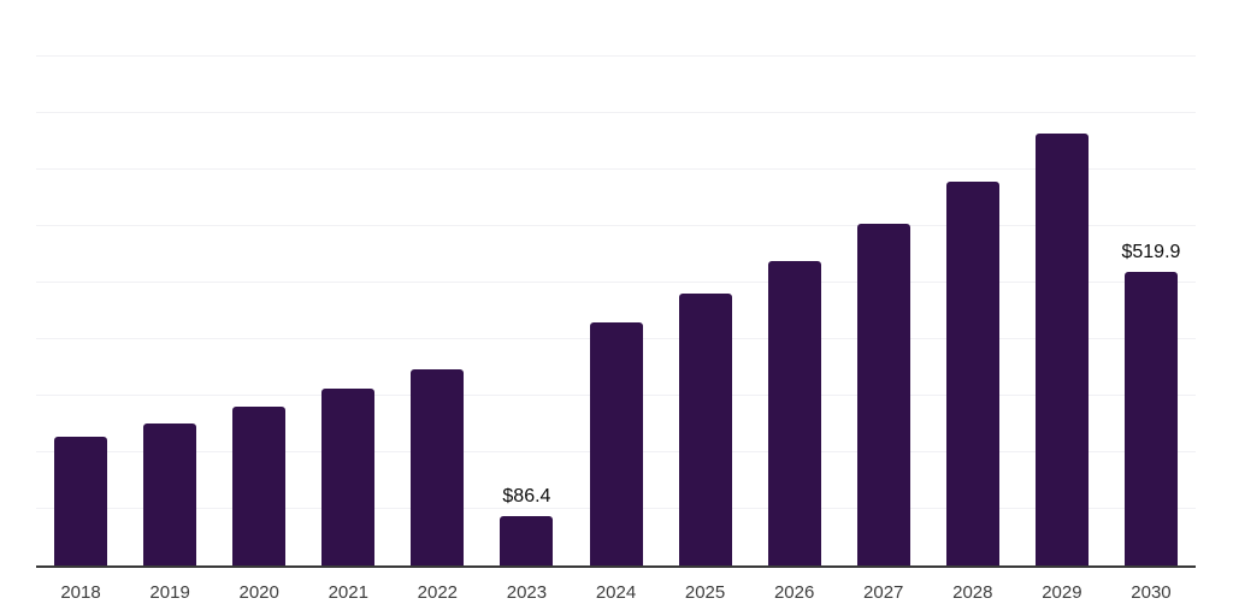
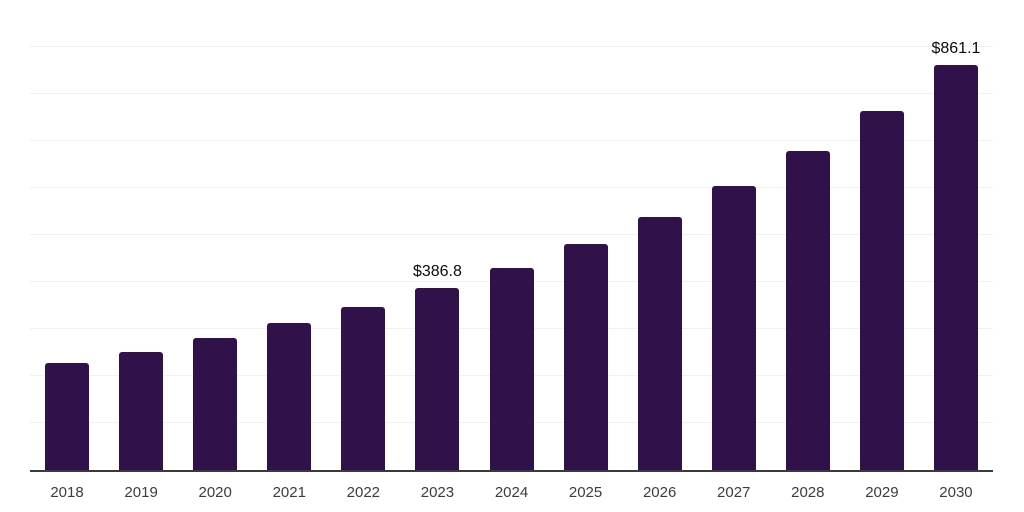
2023: $86.4 -> $386.8
2030: $519.9 -> $861.1
